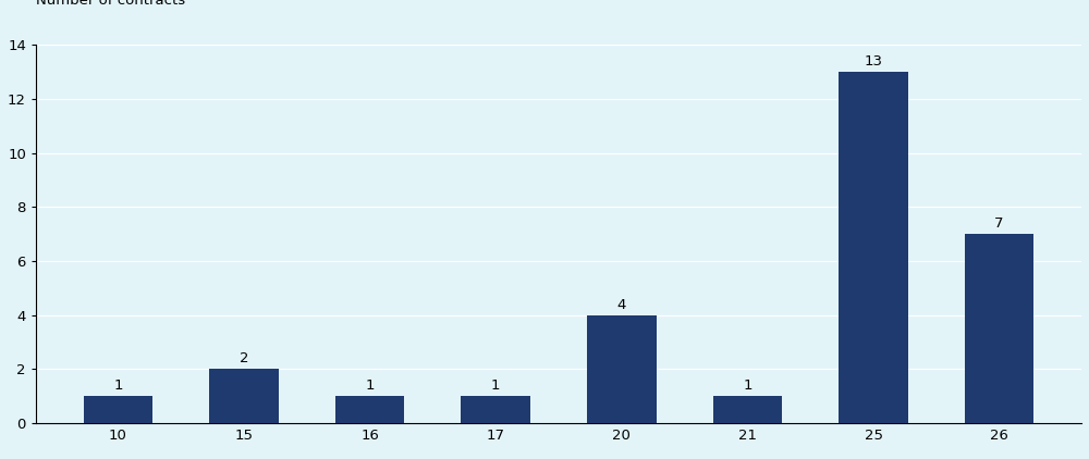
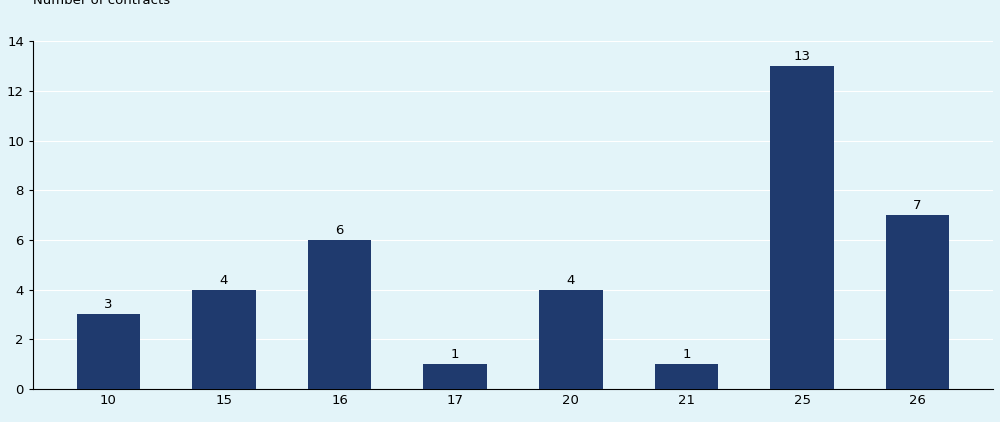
10: 1 -> 3
15: 2 -> 4
16: 1 -> 6
